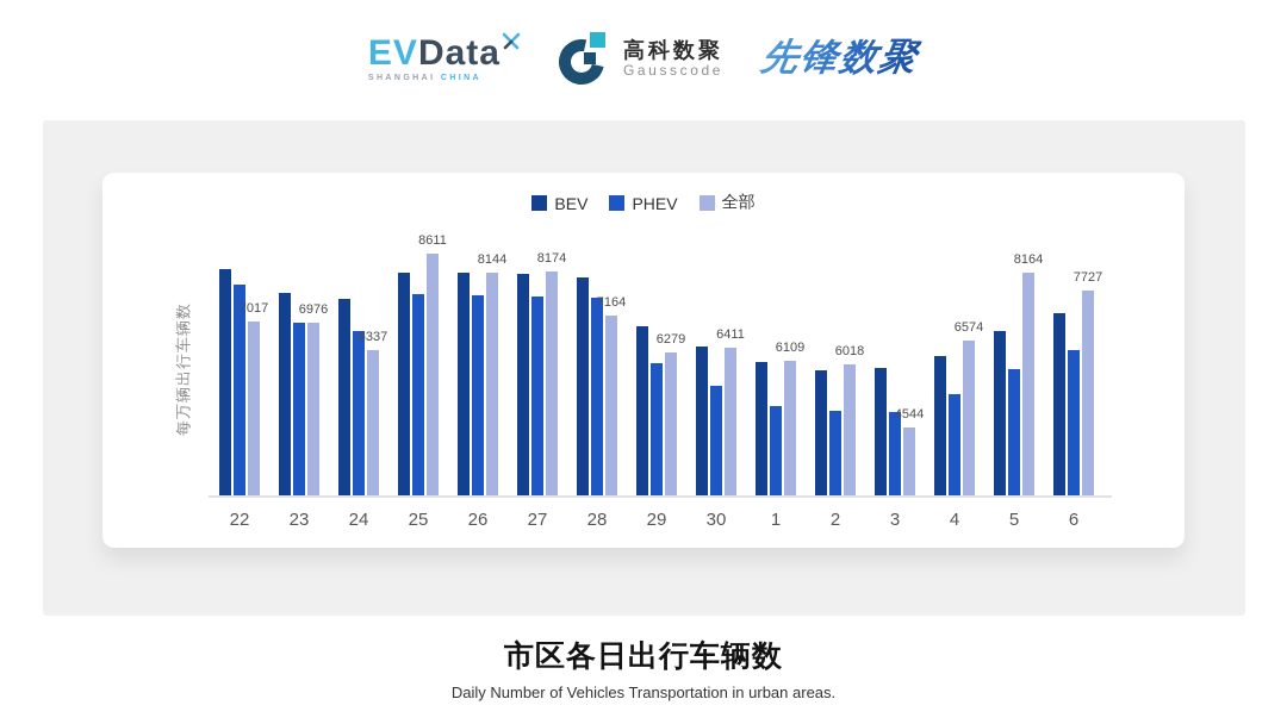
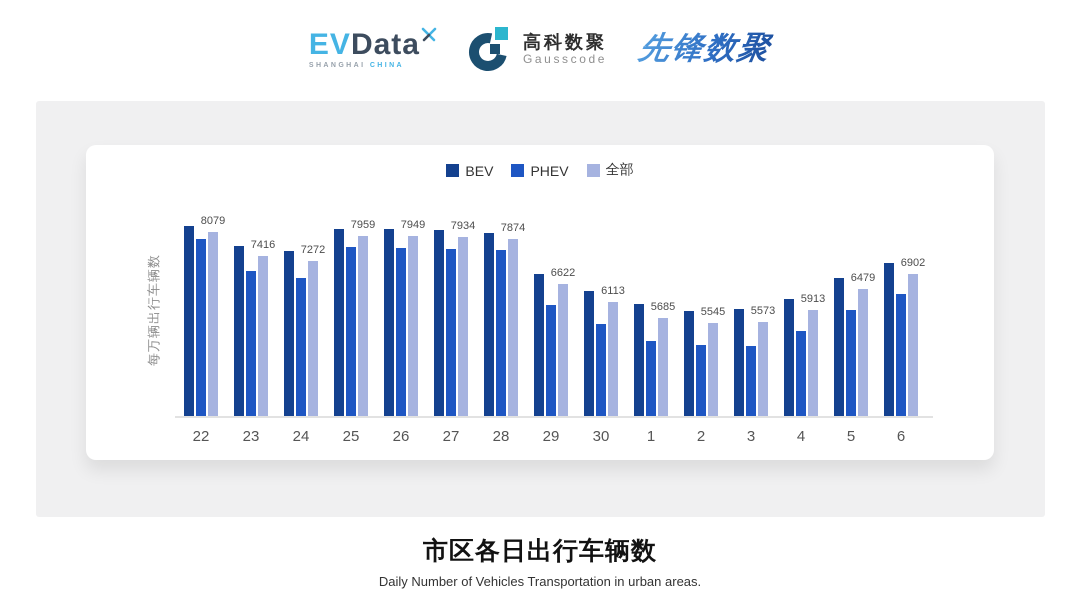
全部/22: 7017 -> 8079
全部/23: 6976 -> 7416
全部/24: 6337 -> 7272
全部/25: 8611 -> 7959
全部/26: 8144 -> 7949
全部/27: 8174 -> 7934
全部/28: 7164 -> 7874
全部/29: 6279 -> 6622
全部/30: 6411 -> 6113
全部/1: 6109 -> 5685
全部/2: 6018 -> 5545
全部/3: 4544 -> 5573
全部/4: 6574 -> 5913
全部/5: 8164 -> 6479
全部/6: 7727 -> 6902
